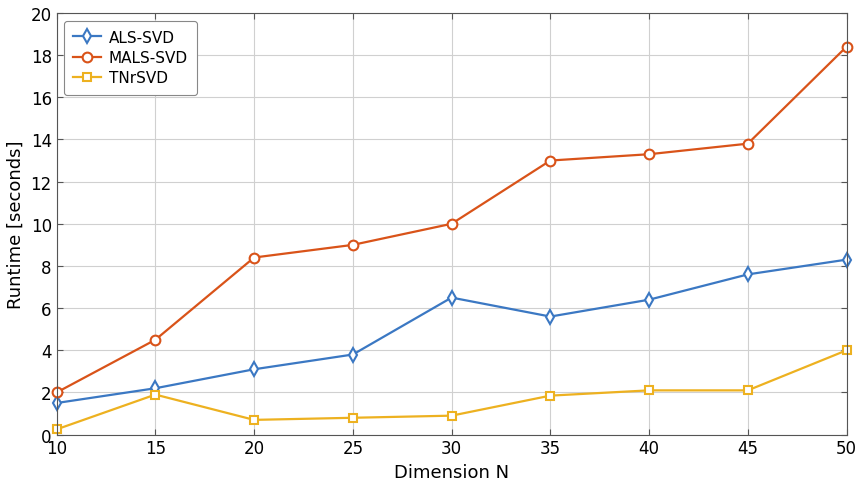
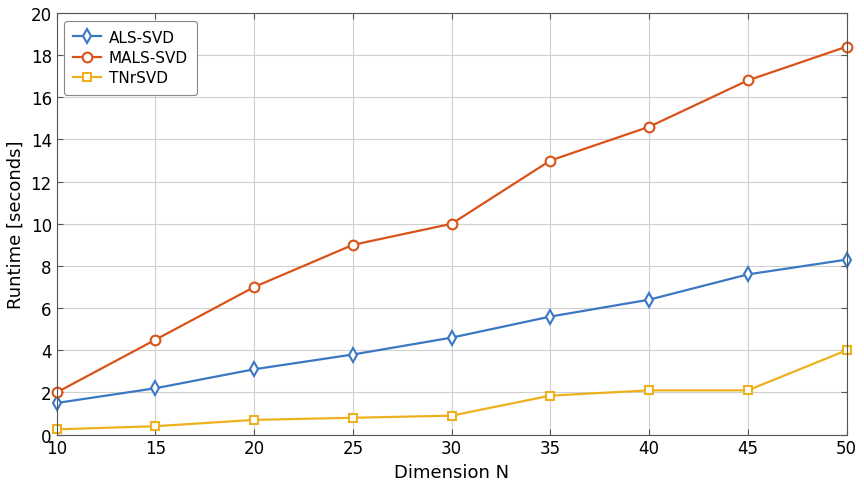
TNrSVD/15: 1.90 -> 0.40
MALS-SVD/20: 8.4 -> 7.0
ALS-SVD/30: 6.5 -> 4.6
MALS-SVD/40: 13.3 -> 14.6
MALS-SVD/45: 13.8 -> 16.8
